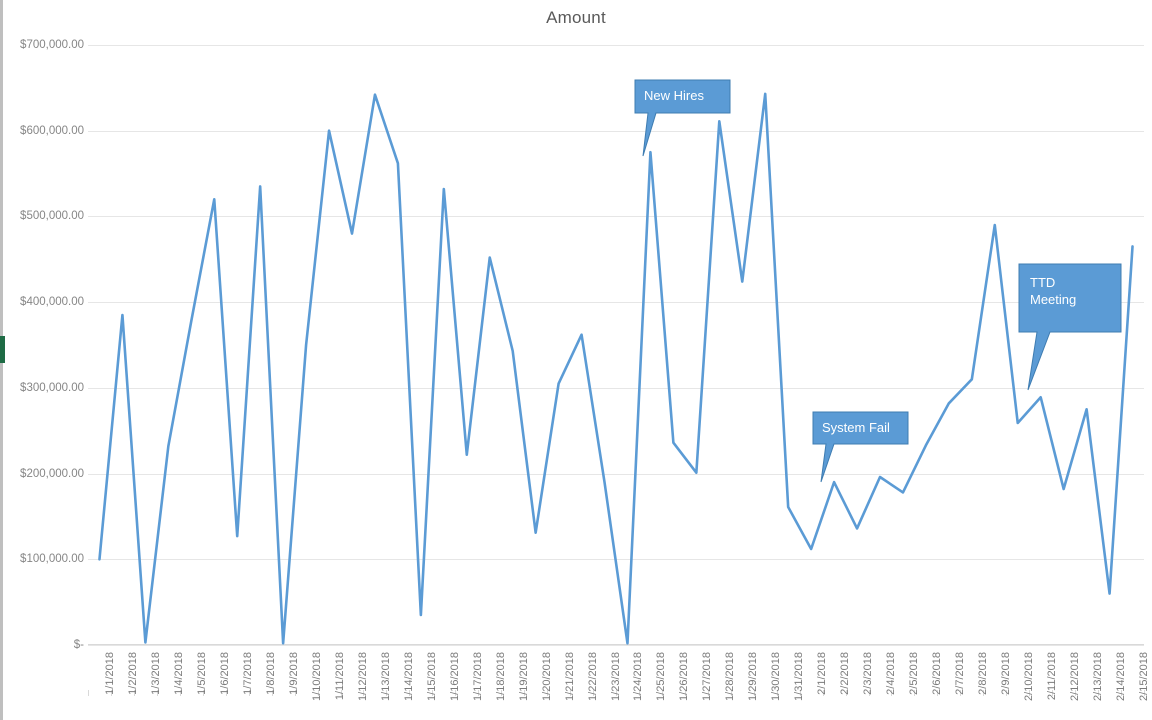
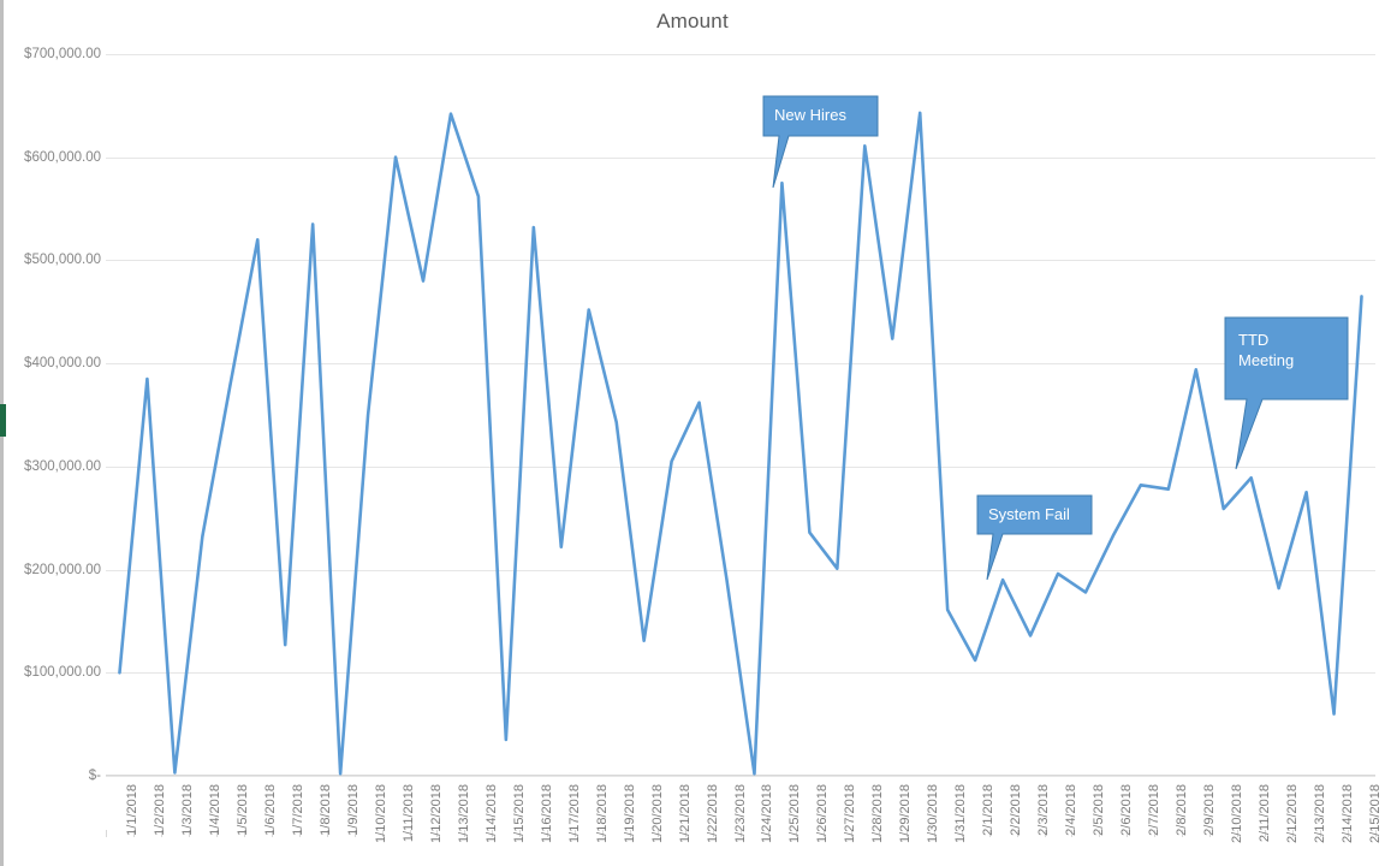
2/8/2018: $310000 -> $280000
2/9/2018: $490000 -> $390000
